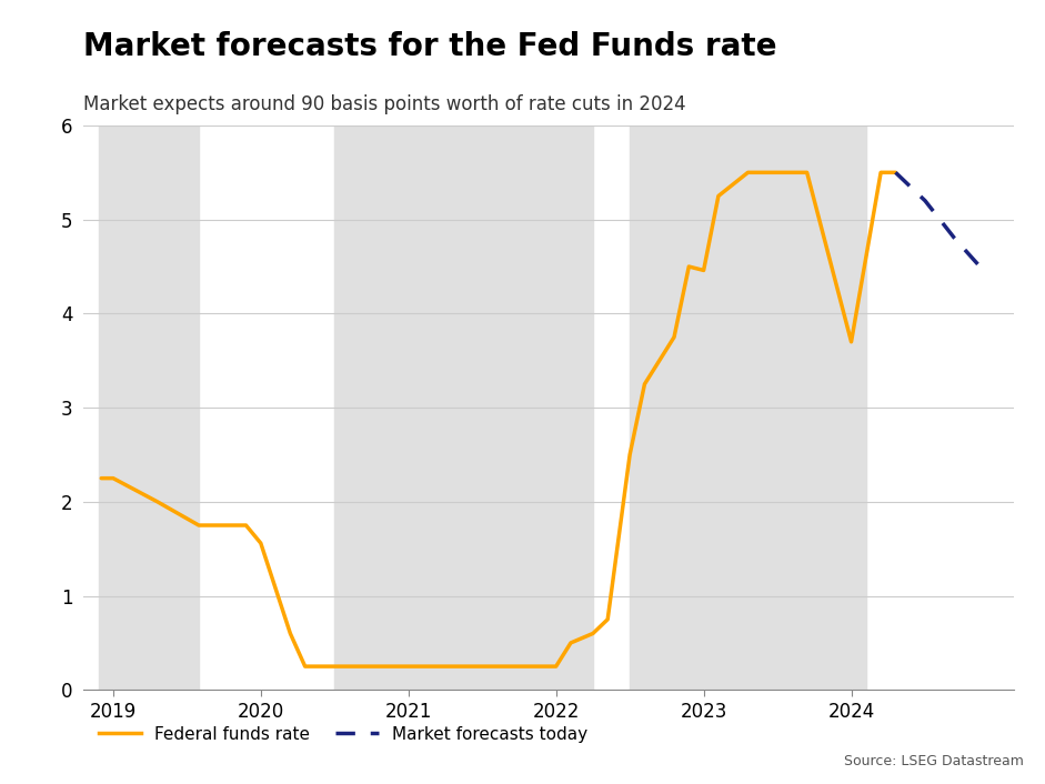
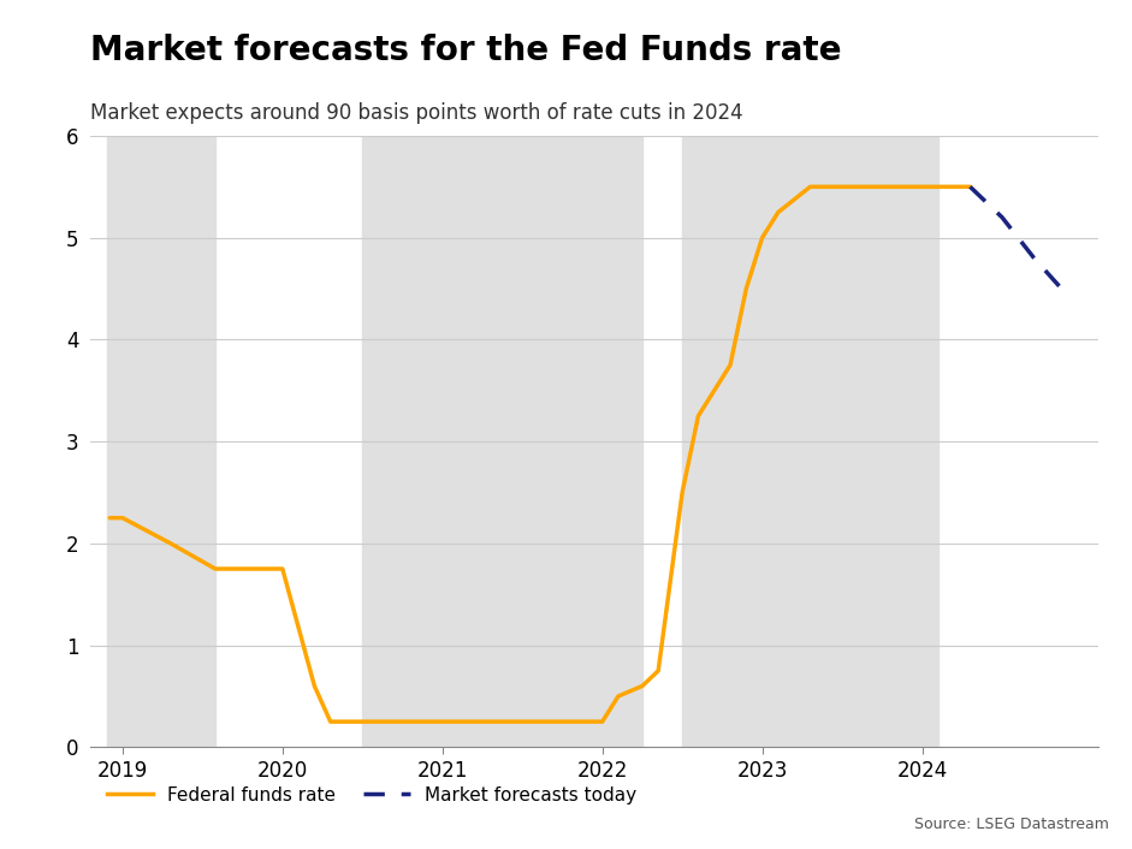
Federal funds rate/2020: 1.56 -> 1.75
Federal funds rate/2023: 4.46 -> 5.00
Federal funds rate/2024: 3.70 -> 5.50
